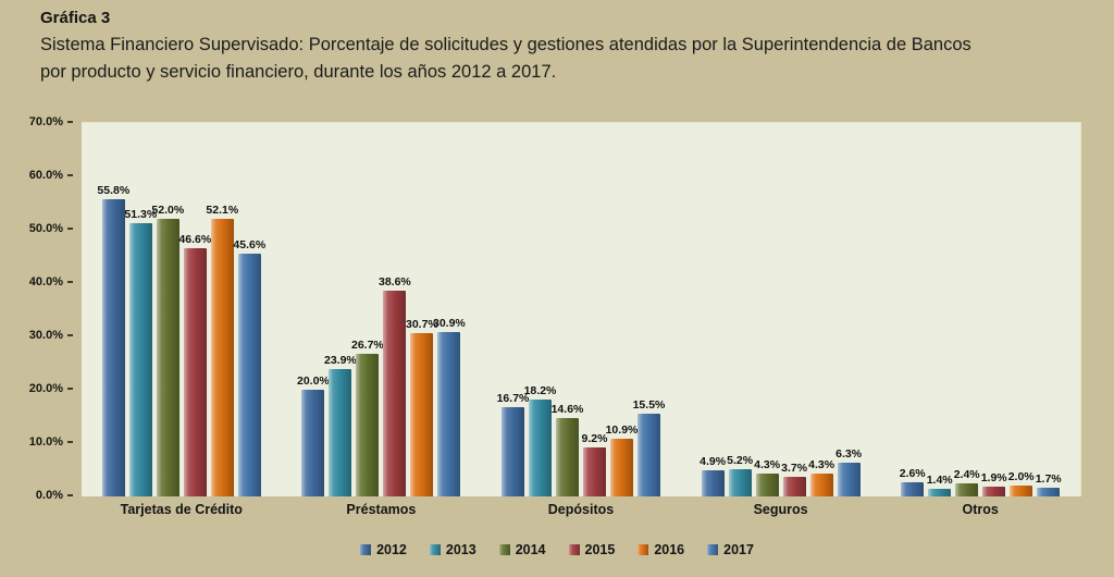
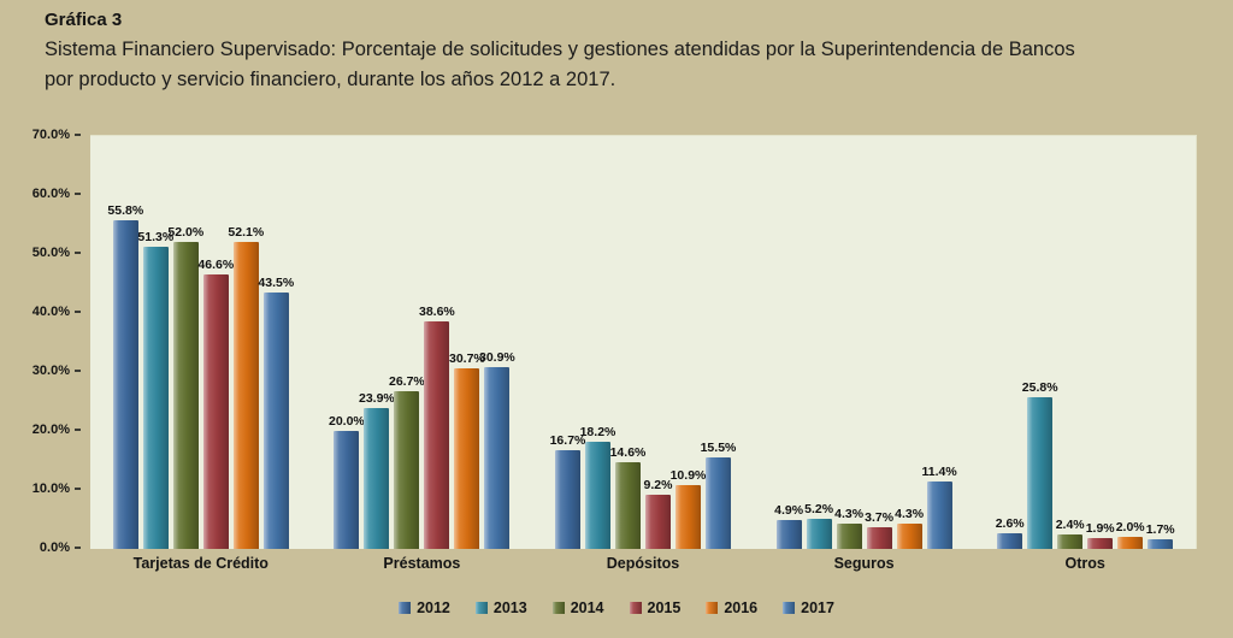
2017/Tarjetas de Crédito: 45.6% -> 43.5%
2017/Seguros: 6.3% -> 11.4%
2013/Otros: 1.4% -> 25.8%
